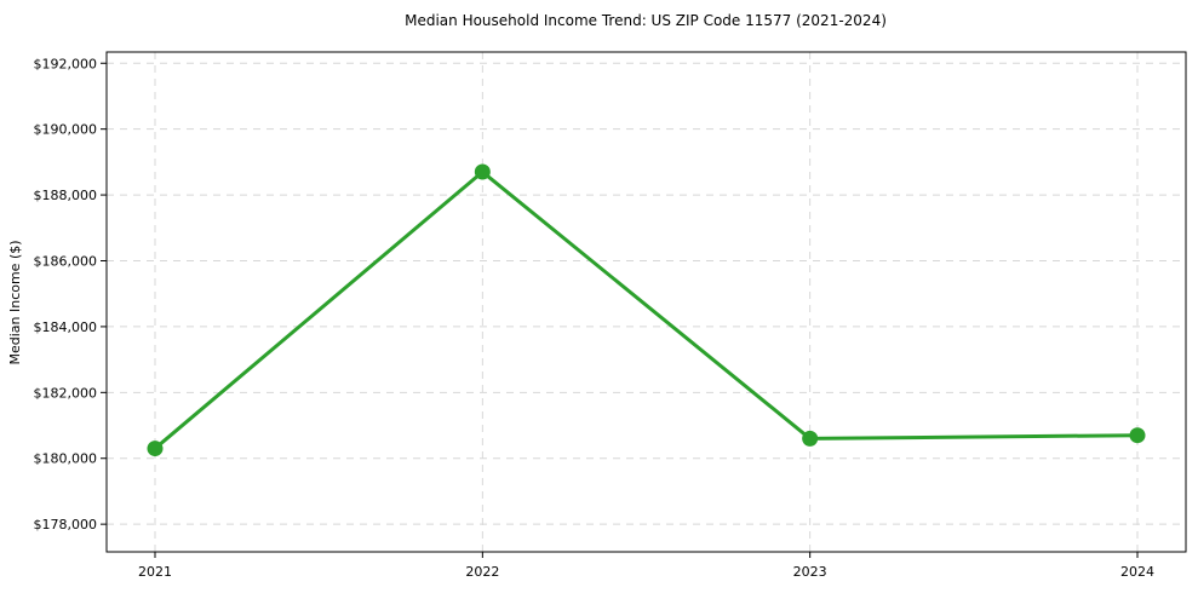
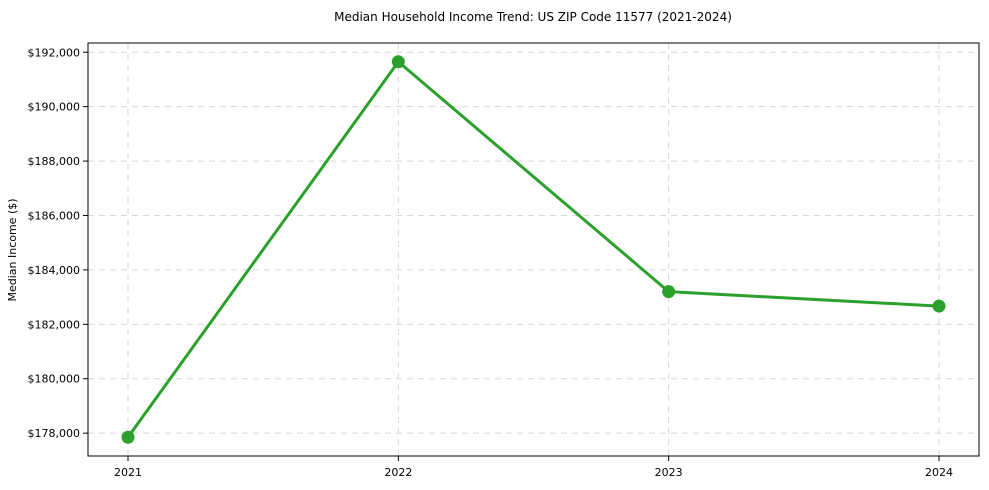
2021: $180300 -> $177800
2022: $188700 -> $191600
2023: $180600 -> $183200
2024: $180700 -> $182700
